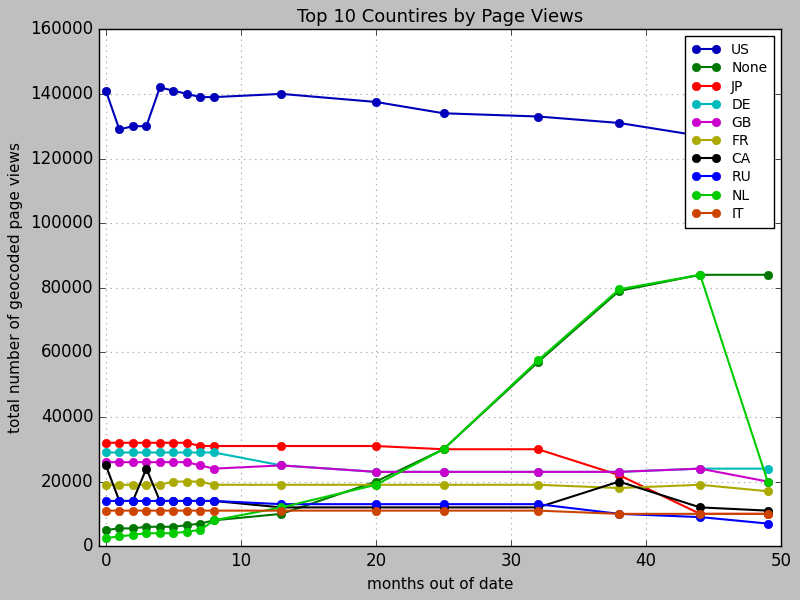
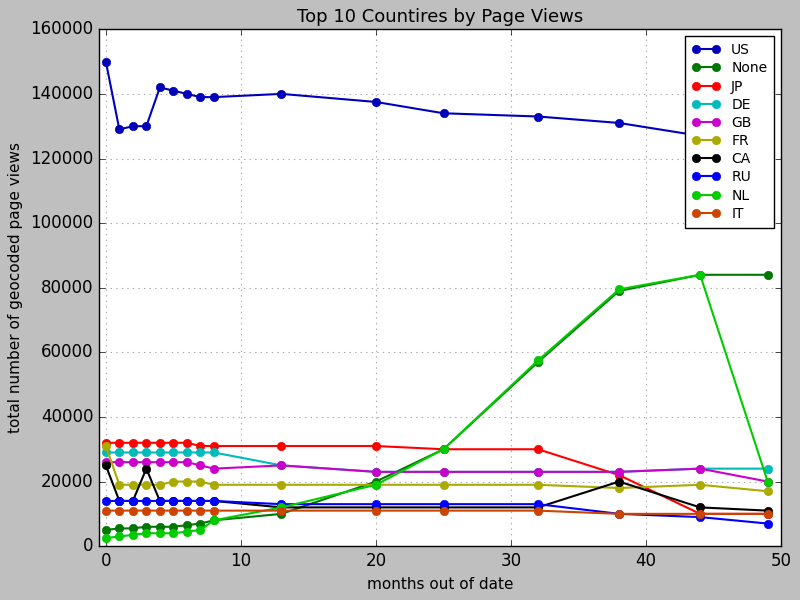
US/0: 141000 -> 150000
FR/0: 19000 -> 31000
